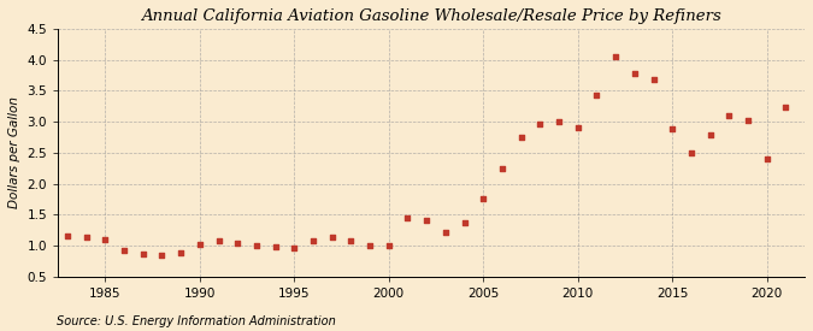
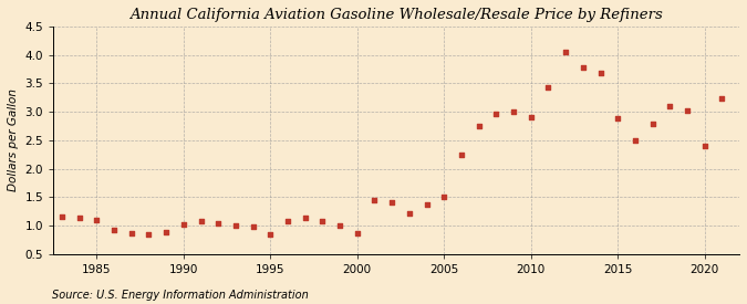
1995: 0.97 -> 0.84
2000: 1.00 -> 0.86
2005: 1.75 -> 1.50
